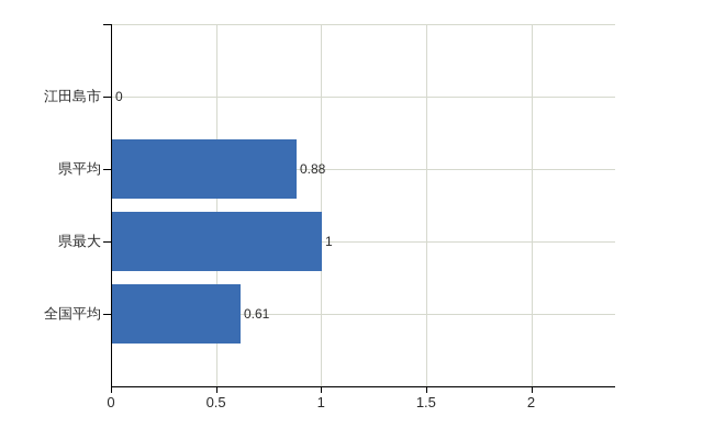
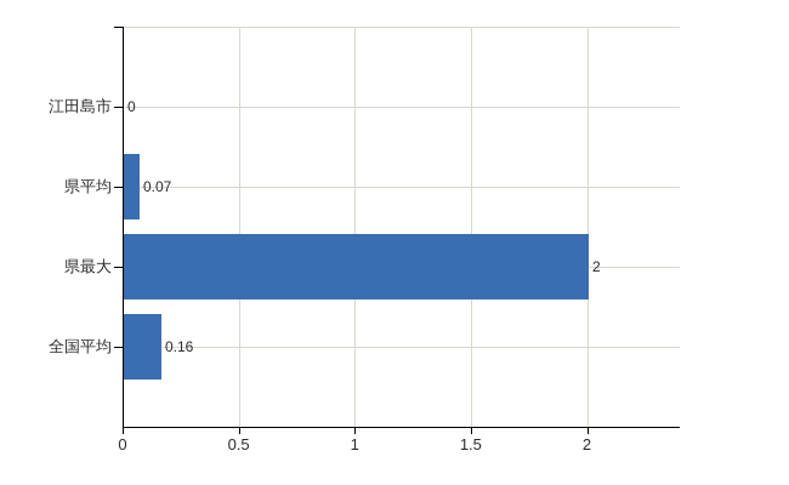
県平均: 0.88 -> 0.07
県最大: 1 -> 2
全国平均: 0.61 -> 0.16
